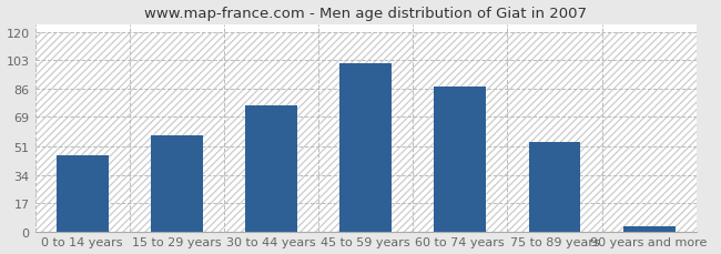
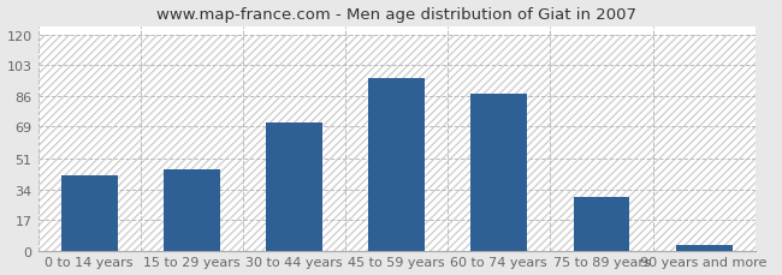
0 to 14 years: 46 -> 42
15 to 29 years: 58 -> 45
30 to 44 years: 76 -> 71
45 to 59 years: 101 -> 96
75 to 89 years: 54 -> 30
